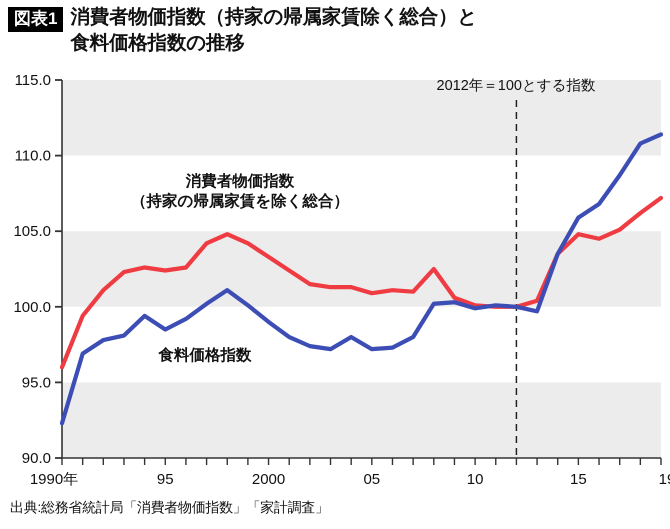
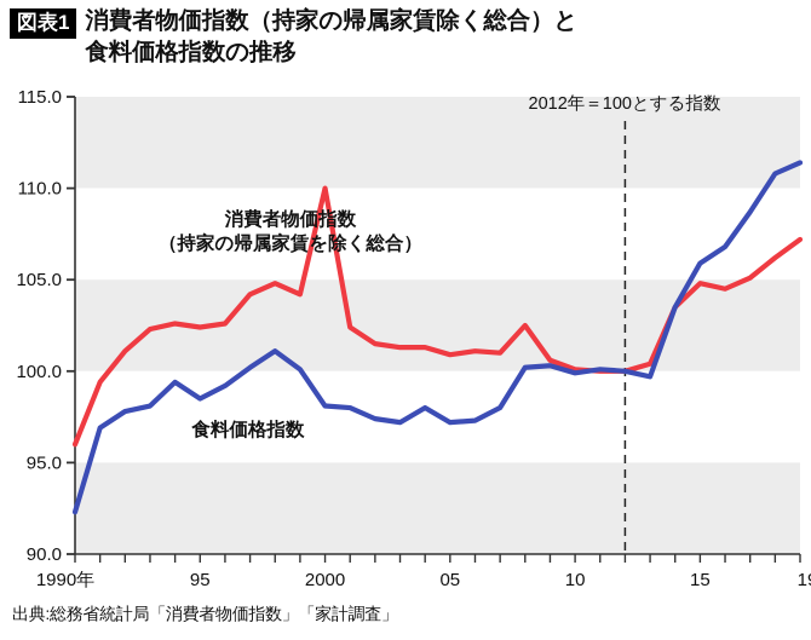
消費者物価指数（持家の帰属家賃を除く総合）/2000: 103.3 -> 110.0
食料価格指数/2000: 99.0 -> 98.1
